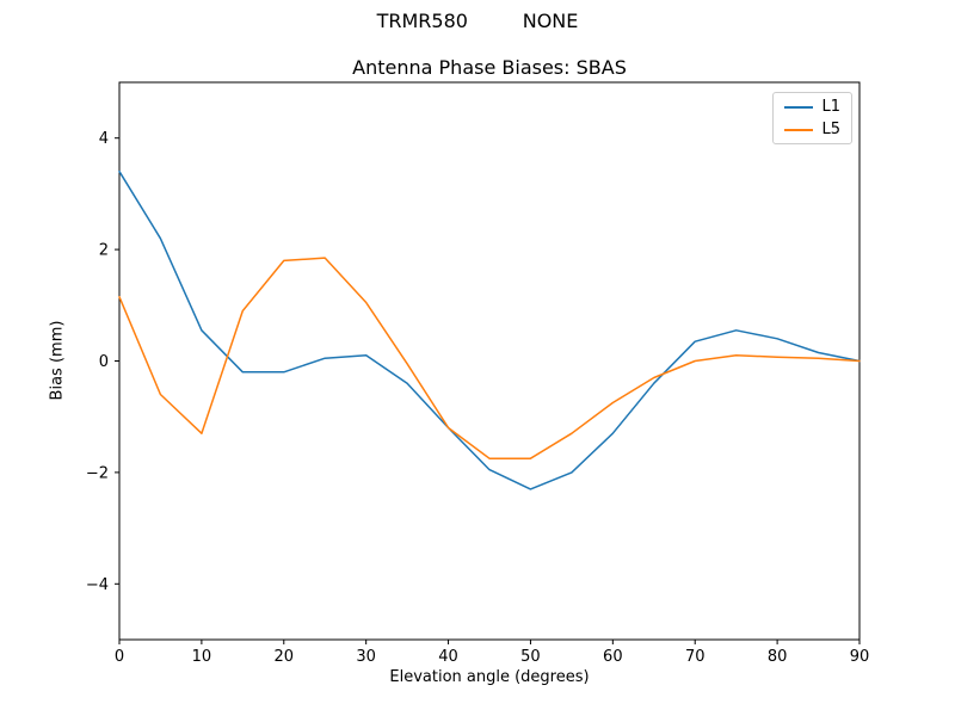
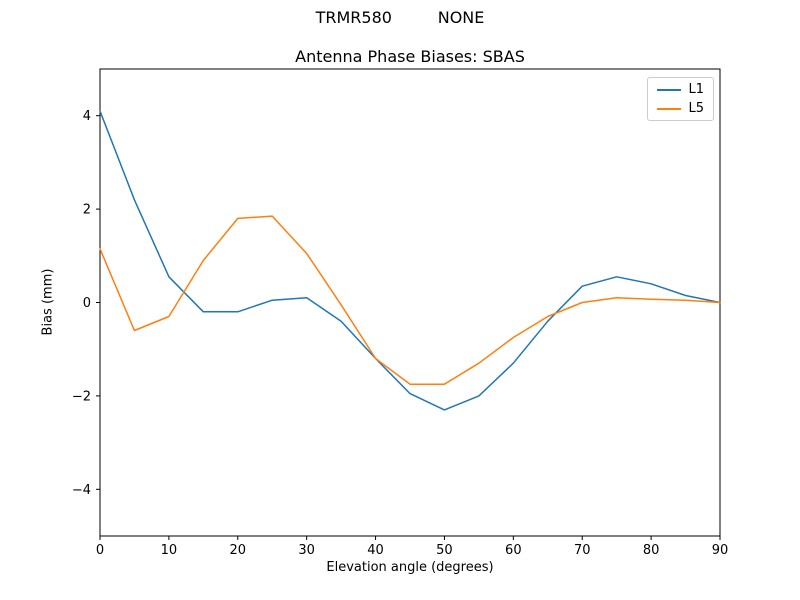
L1/0: 3.4 -> 4.1
L5/10: -1.3 -> -0.3
